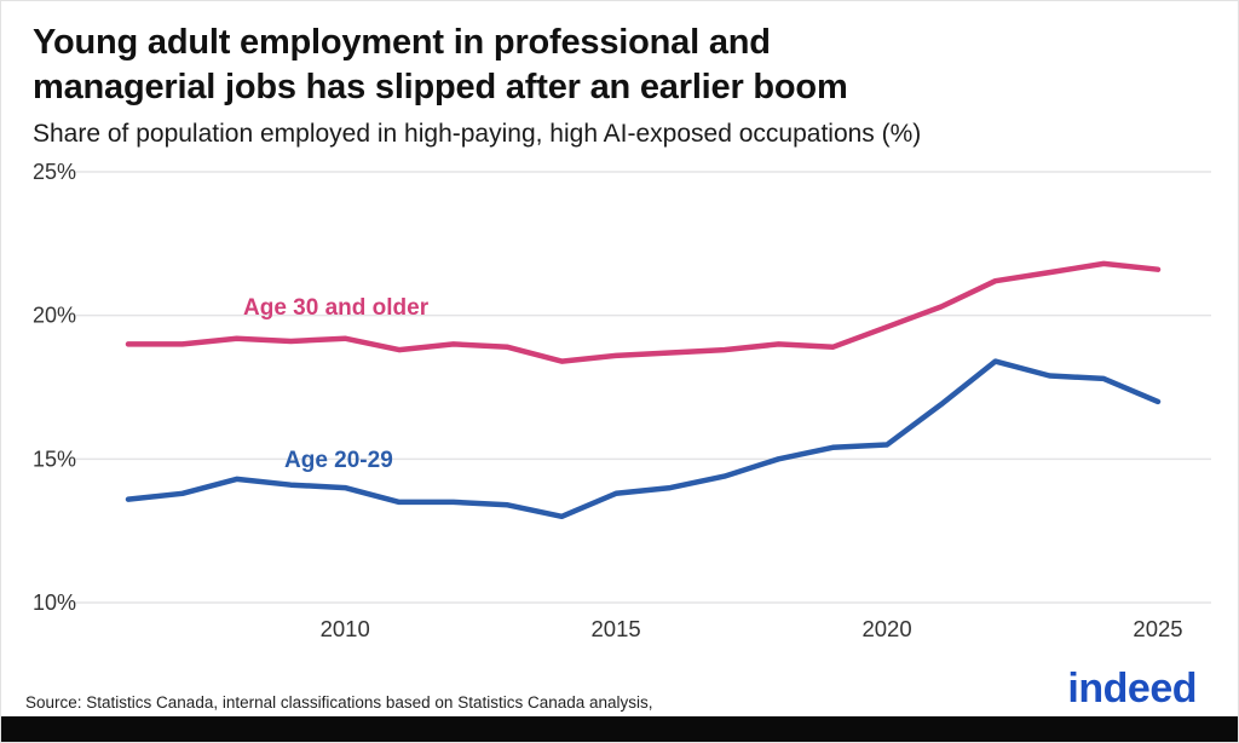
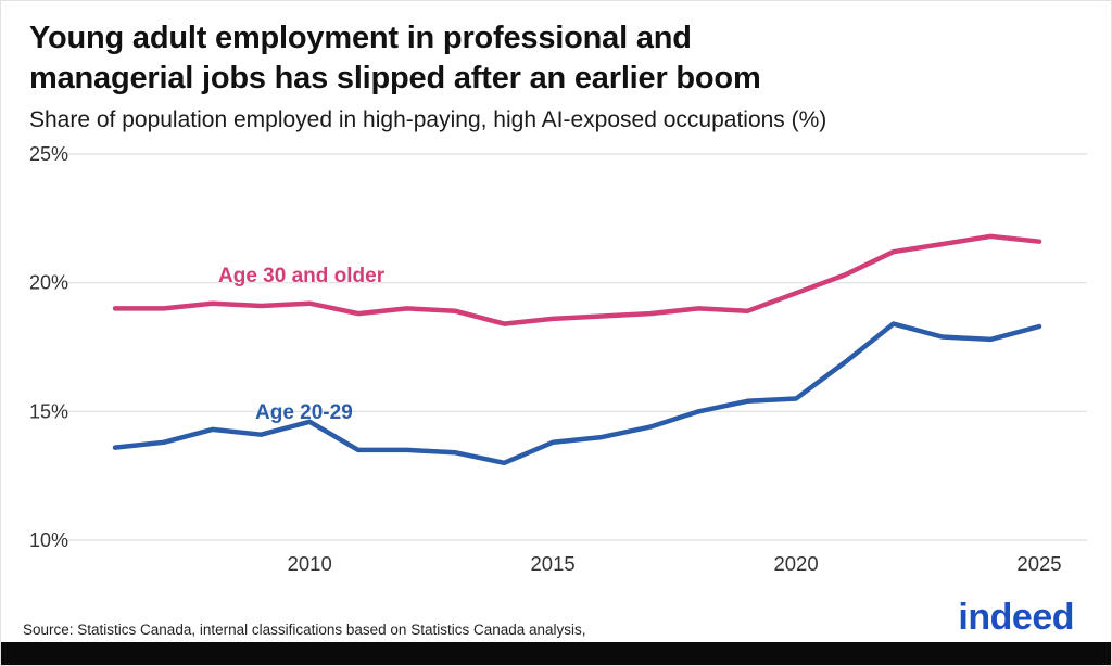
Age 20-29/2010: 14.0% -> 14.6%
Age 20-29/2025: 17.0% -> 18.3%
